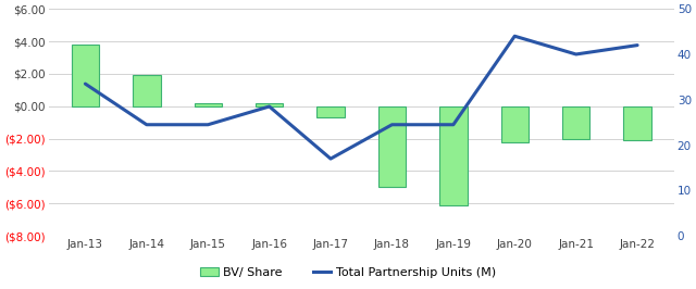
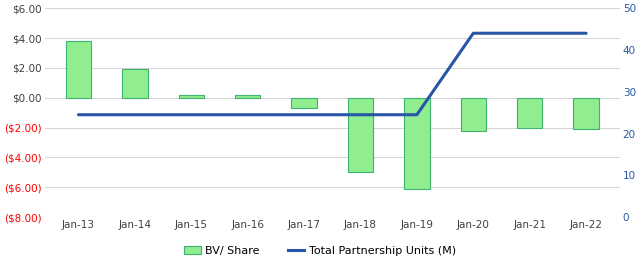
Total Partnership Units (M)/Jan-13: 33.5 -> 24.5
Total Partnership Units (M)/Jan-16: 28.5 -> 24.5
Total Partnership Units (M)/Jan-17: 17.0 -> 24.5
Total Partnership Units (M)/Jan-21: 40.0 -> 44.0
Total Partnership Units (M)/Jan-22: 42.0 -> 44.0
